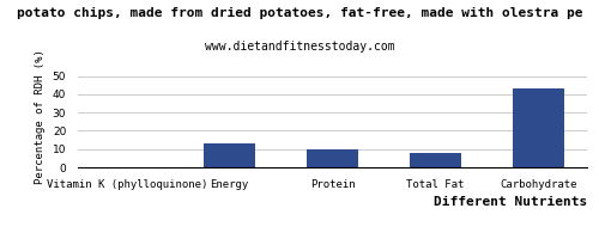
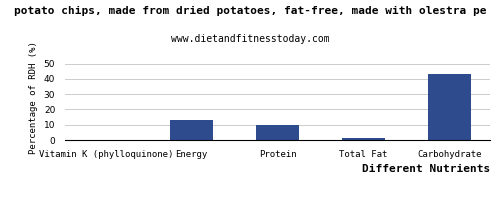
Total Fat: 8 -> 1
